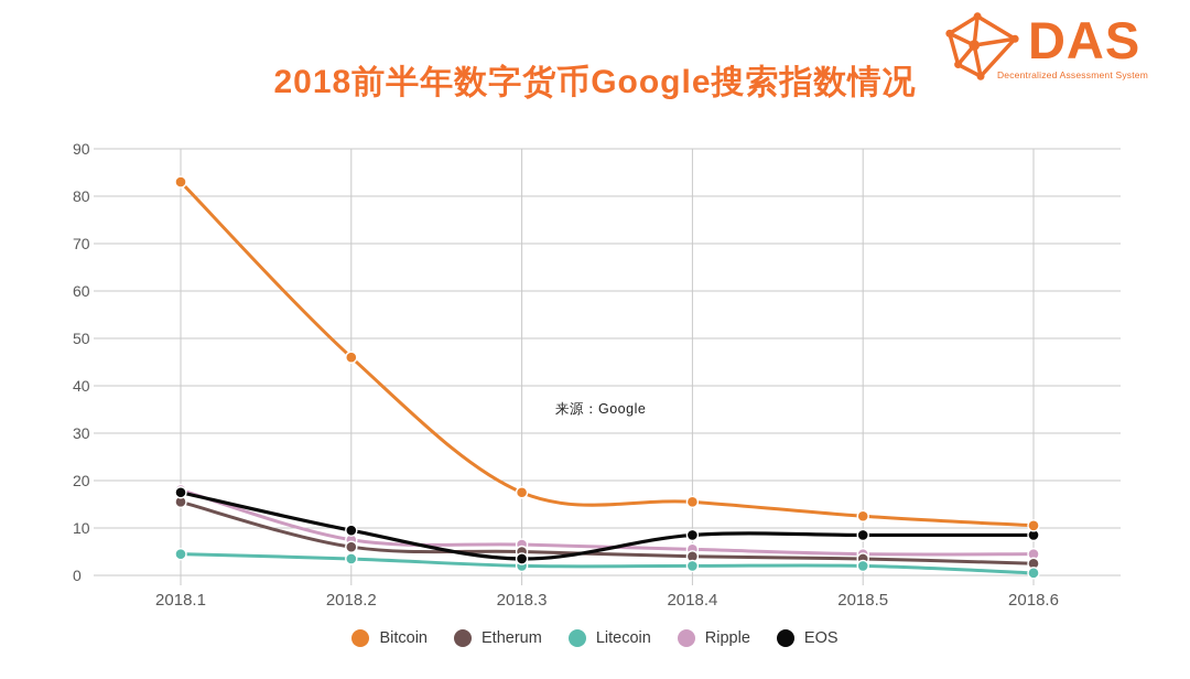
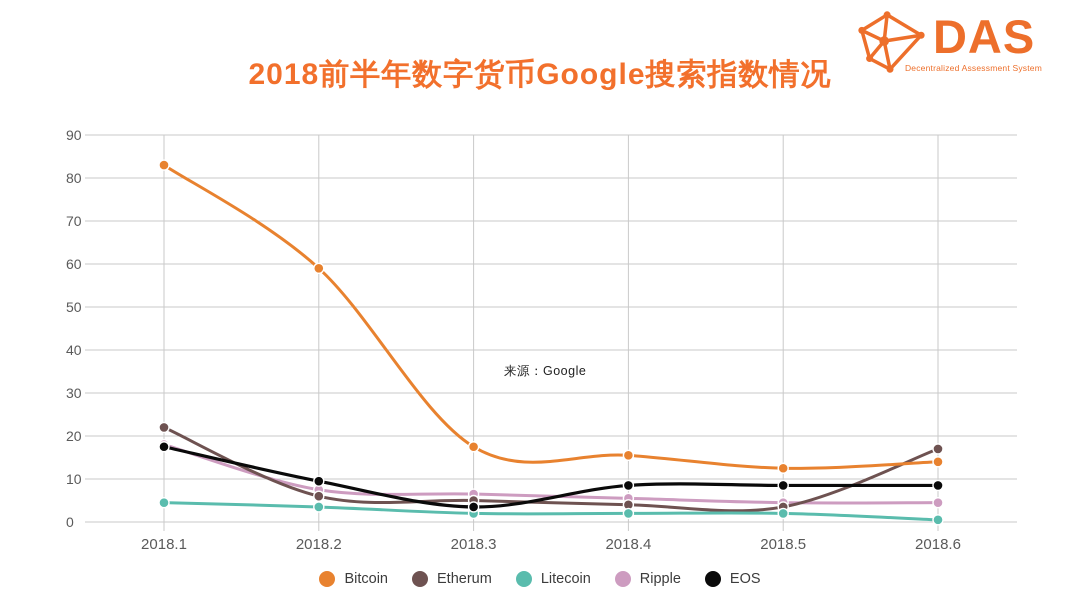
Etherum/2018.1: 16 -> 22
Bitcoin/2018.2: 46 -> 59
Bitcoin/2018.6: 10 -> 14
Etherum/2018.6: 2 -> 17
